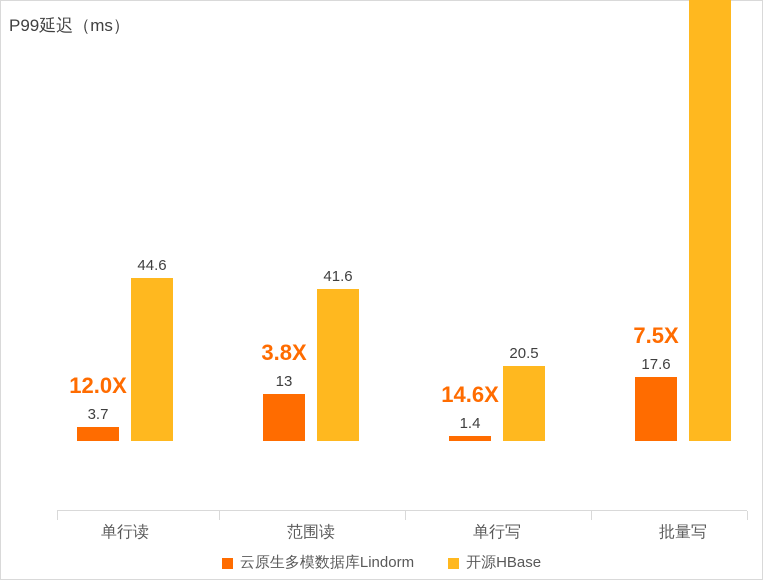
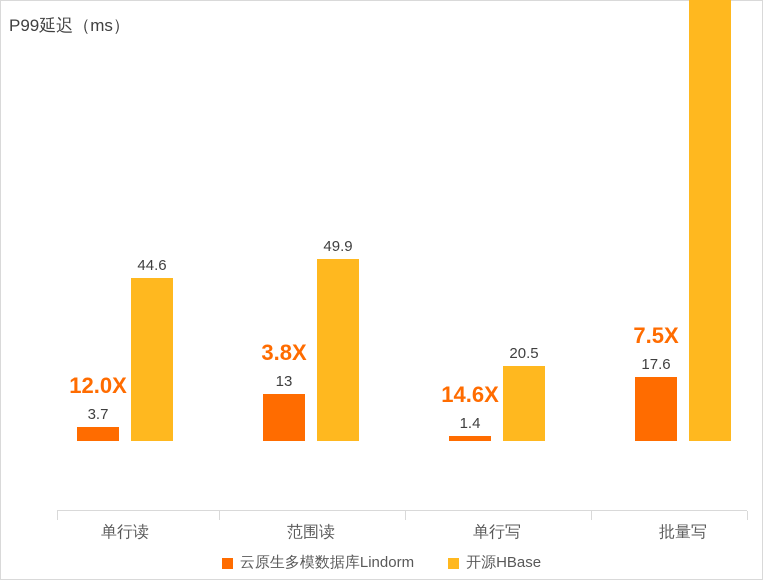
开源HBase/范围读: 41.6 -> 49.9
